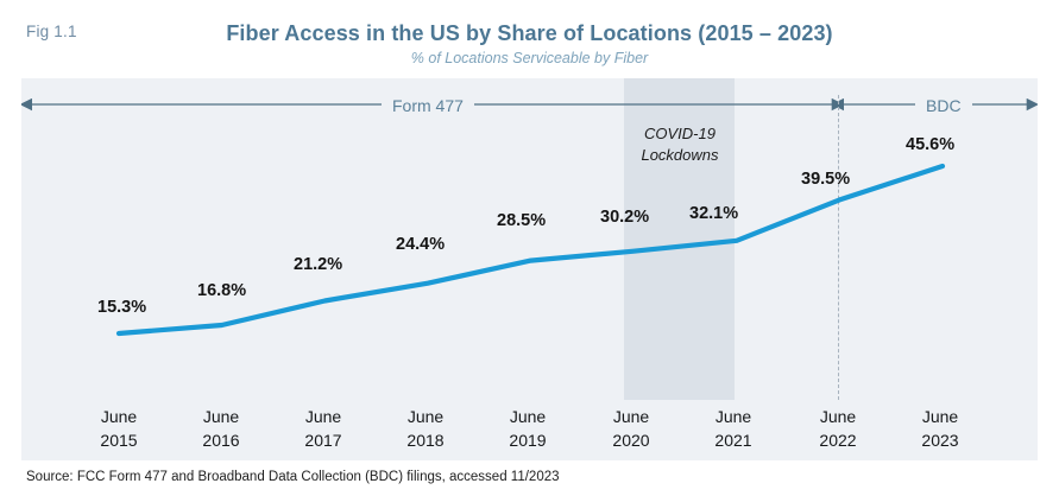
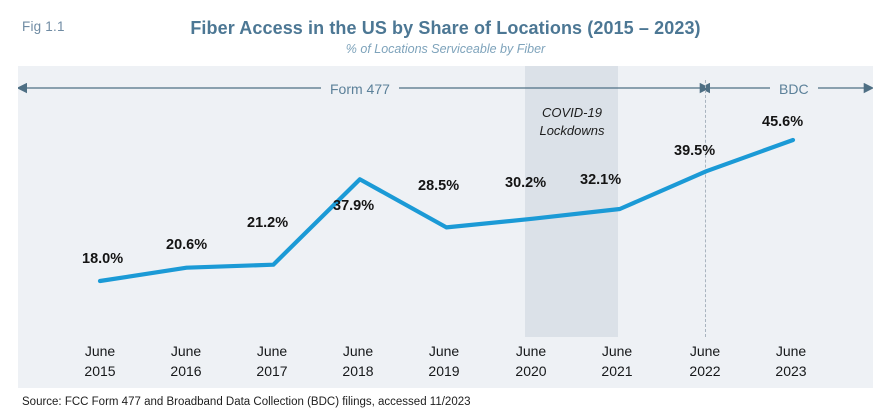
June 2015: 15.3% -> 18.0%
June 2016: 16.8% -> 20.6%
June 2018: 24.4% -> 37.9%
